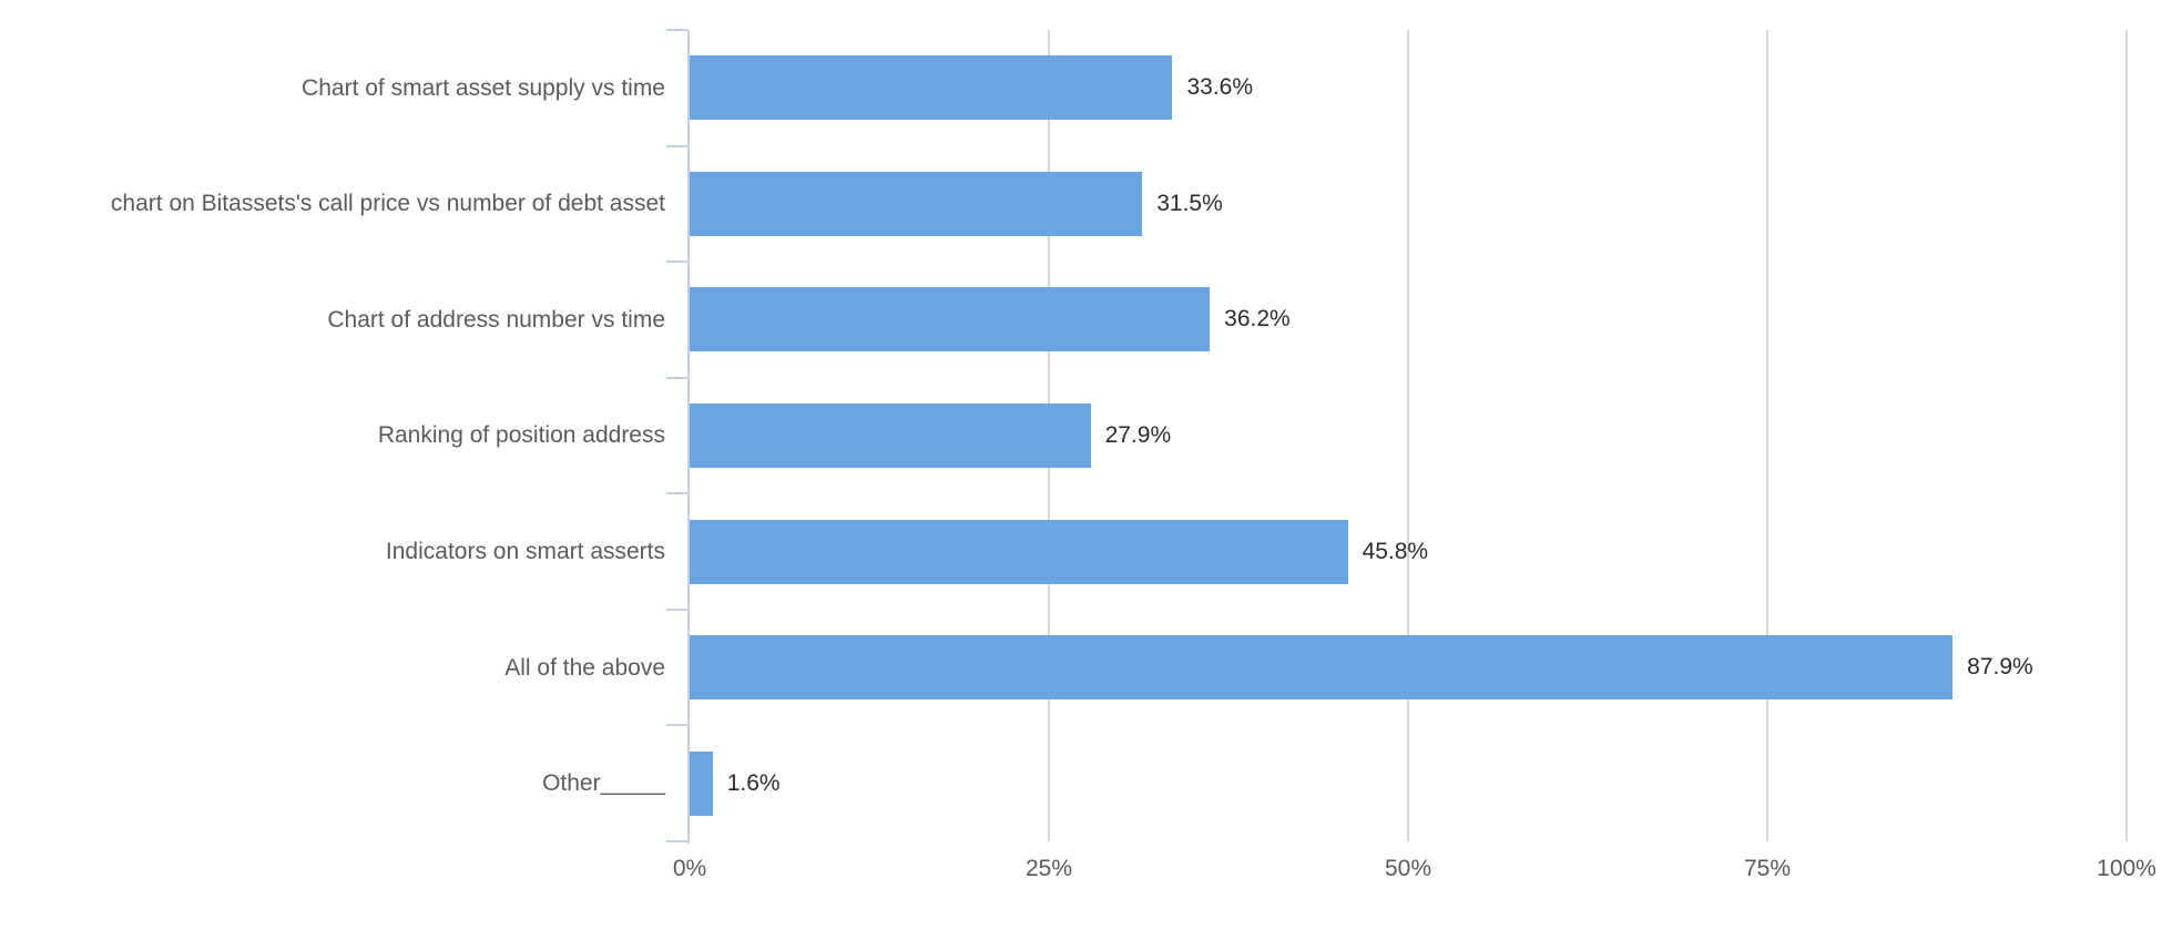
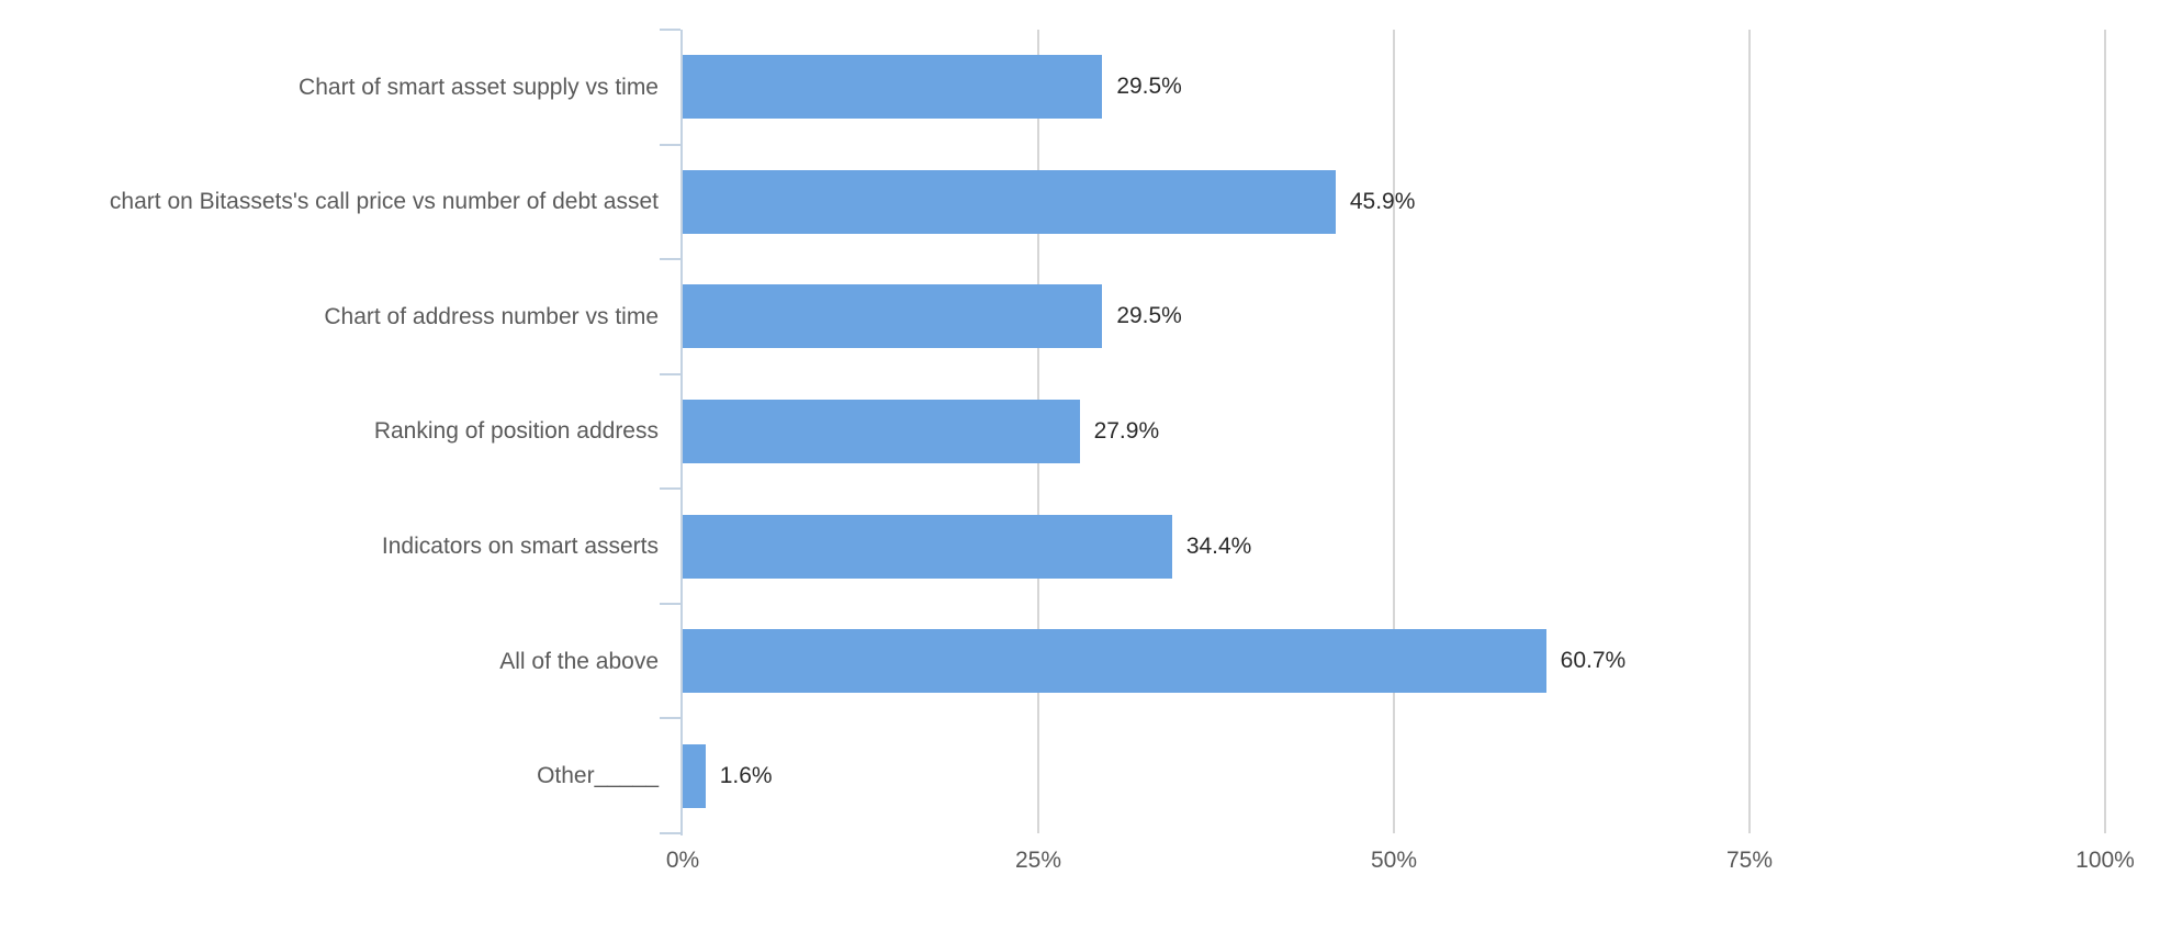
Chart of smart asset supply vs time: 33.6% -> 29.5%
chart on Bitassets's call price vs number of debt asset: 31.5% -> 45.9%
Chart of address number vs time: 36.2% -> 29.5%
Indicators on smart asserts: 45.8% -> 34.4%
All of the above: 87.9% -> 60.7%
